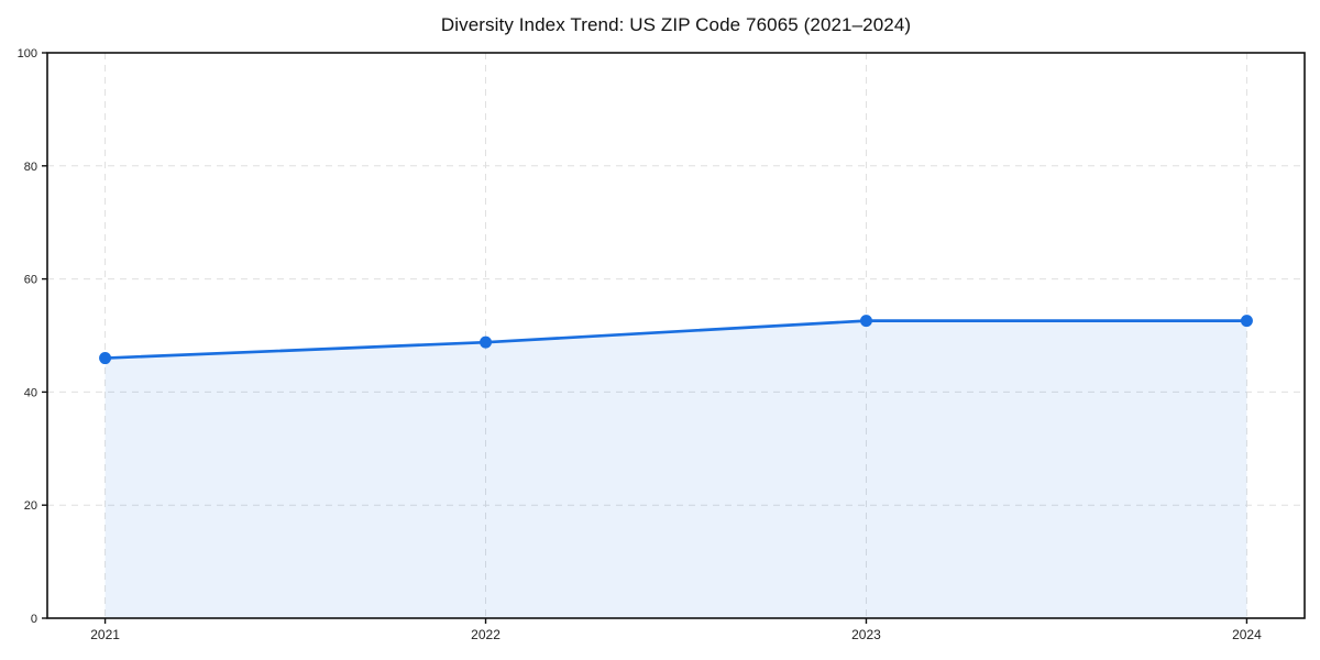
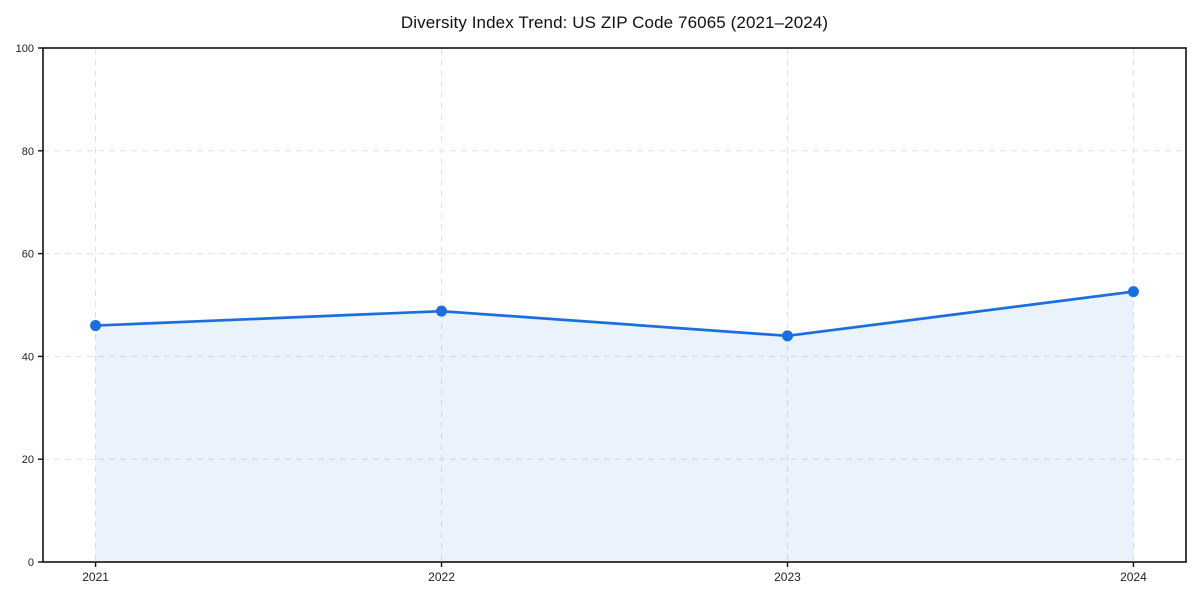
2023: 53 -> 44
